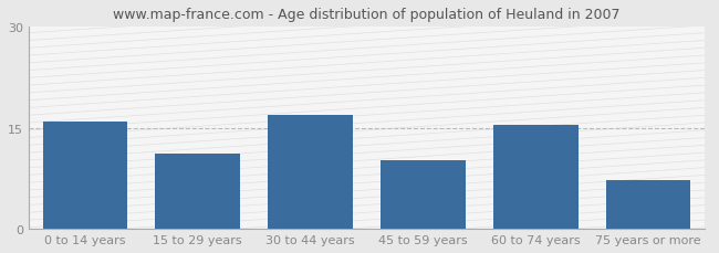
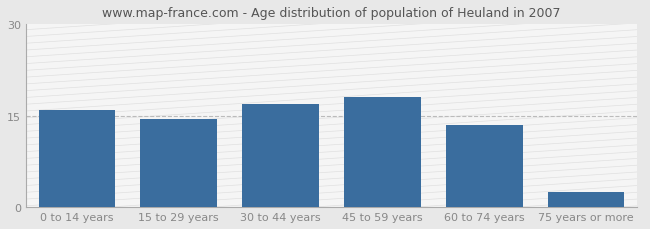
15 to 29 years: 11.2 -> 14.5
45 to 59 years: 10.2 -> 18.0
60 to 74 years: 15.4 -> 13.5
75 years or more: 7.2 -> 2.5
